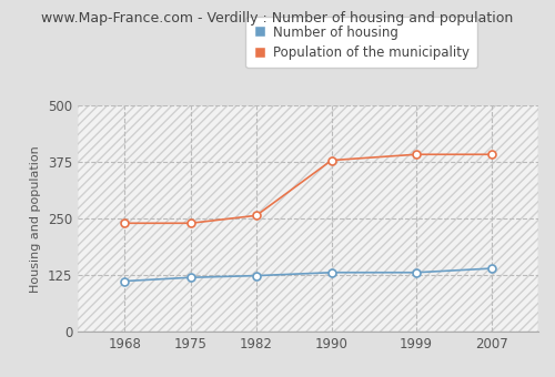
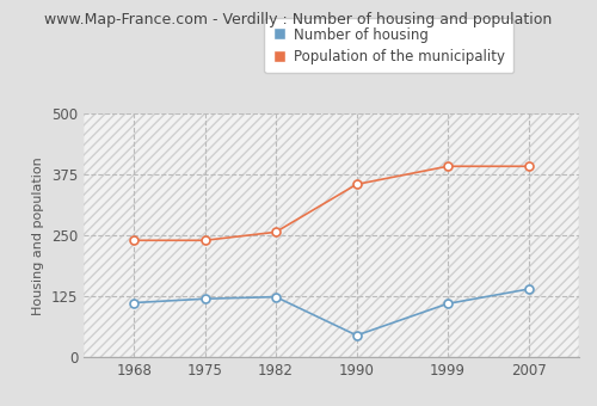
Number of housing/1990: 131 -> 45
Population of the municipality/1990: 379 -> 355
Number of housing/1999: 131 -> 110
